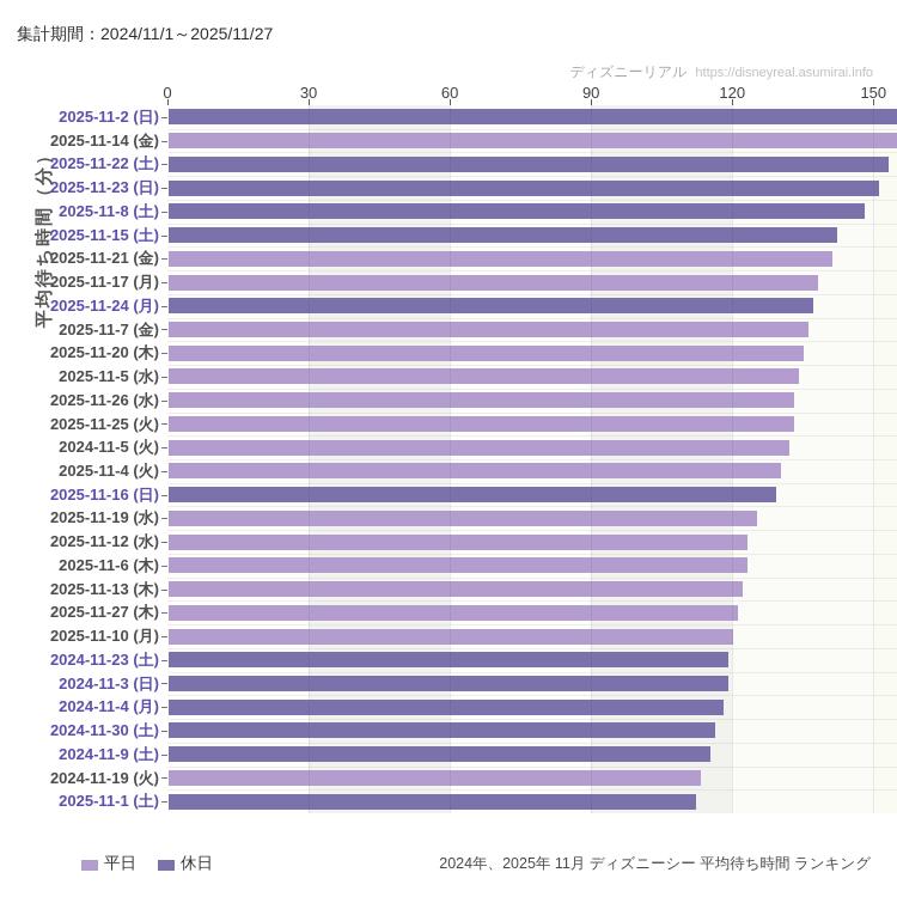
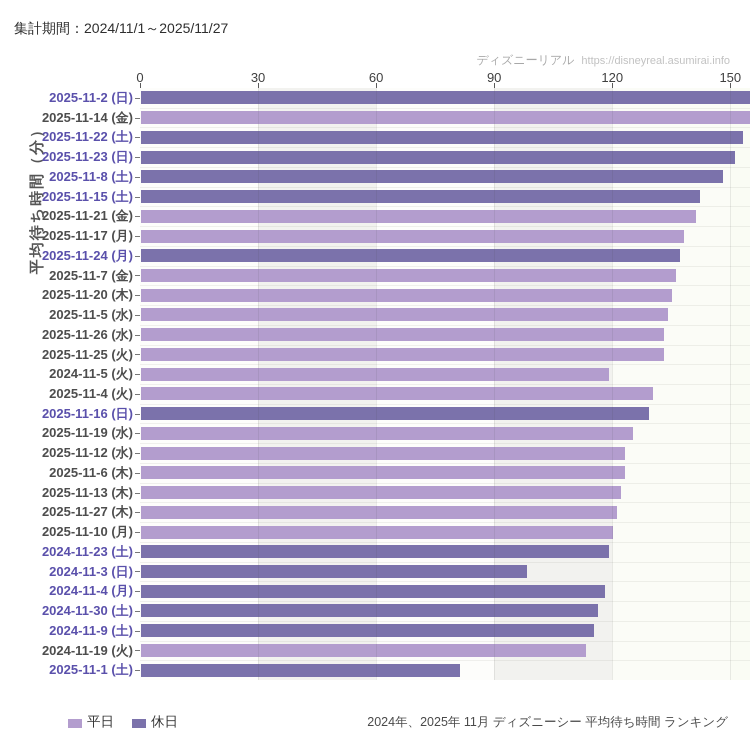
2024-11-5 (火): 132 -> 119
2024-11-3 (日): 119 -> 98
2025-11-1 (土): 112 -> 81
